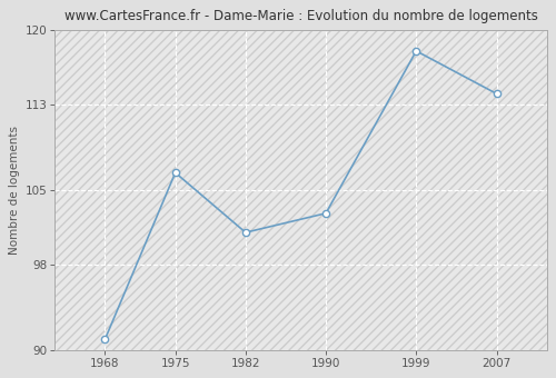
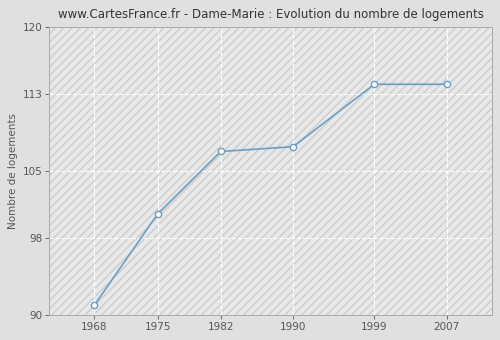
1975: 106.6 -> 100.5
1982: 101.0 -> 107.0
1990: 102.8 -> 107.5
1999: 118.0 -> 114.0
